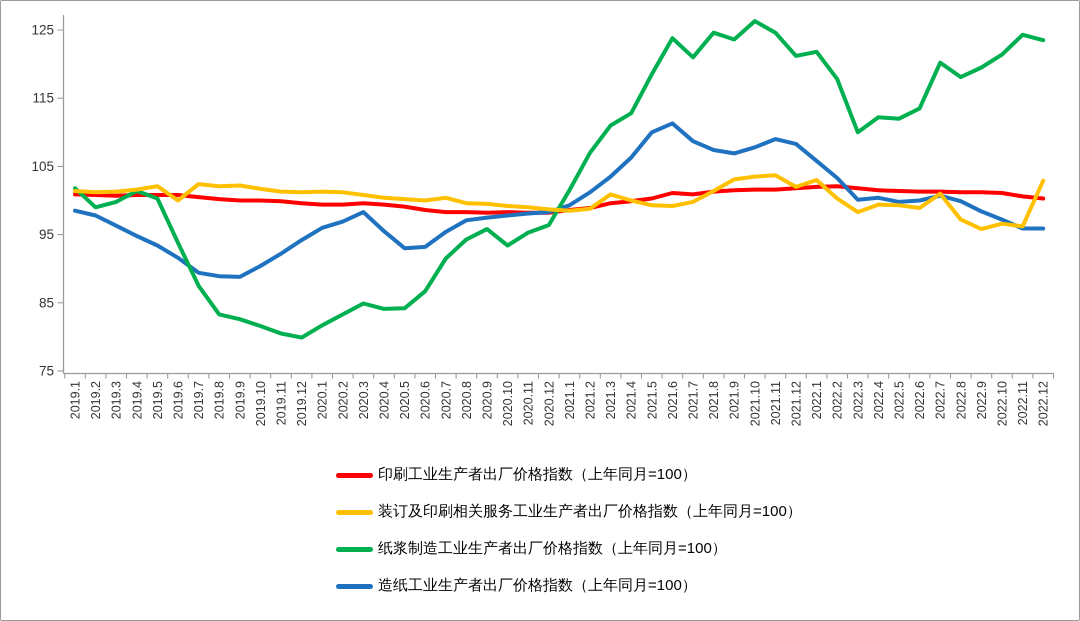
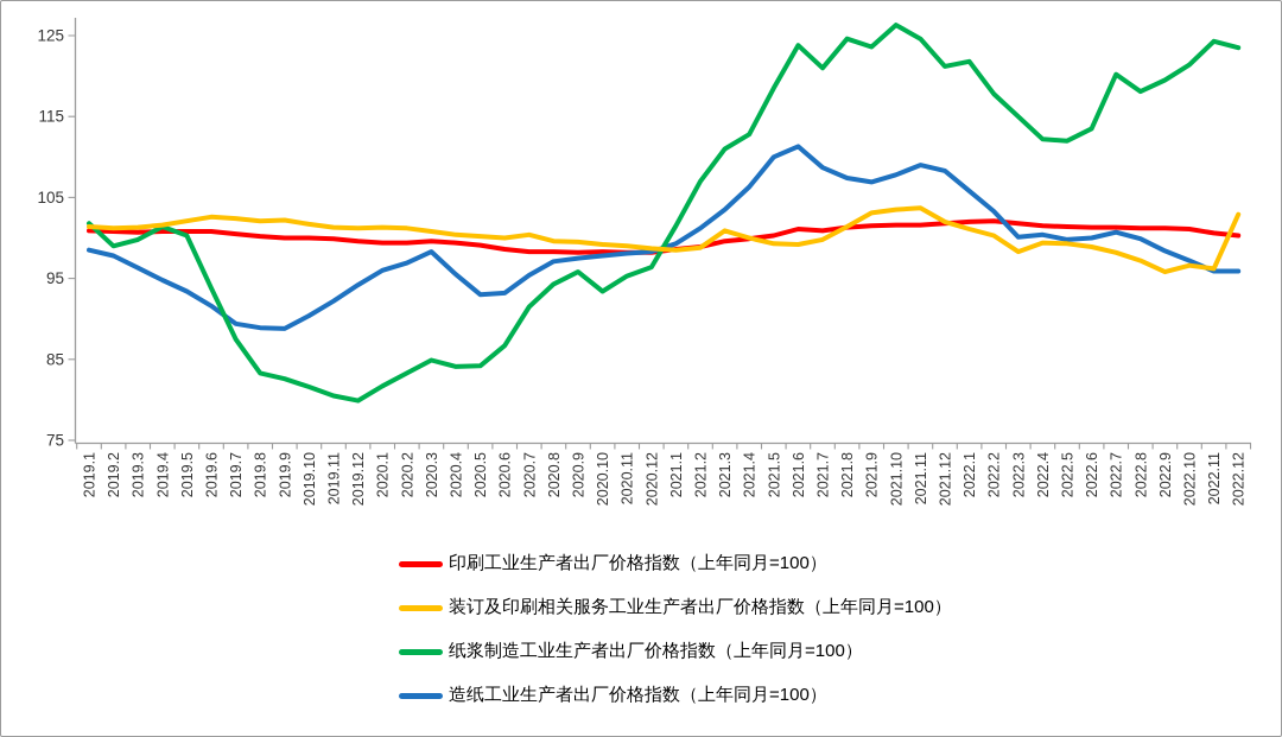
装订及印刷相关服务工业生产者出厂价格指数（上年同月=100）/2019.6: 100 -> 103
装订及印刷相关服务工业生产者出厂价格指数（上年同月=100）/2022.1: 103 -> 101
纸浆制造工业生产者出厂价格指数（上年同月=100）/2022.3: 110 -> 115
装订及印刷相关服务工业生产者出厂价格指数（上年同月=100）/2022.7: 101 -> 98
